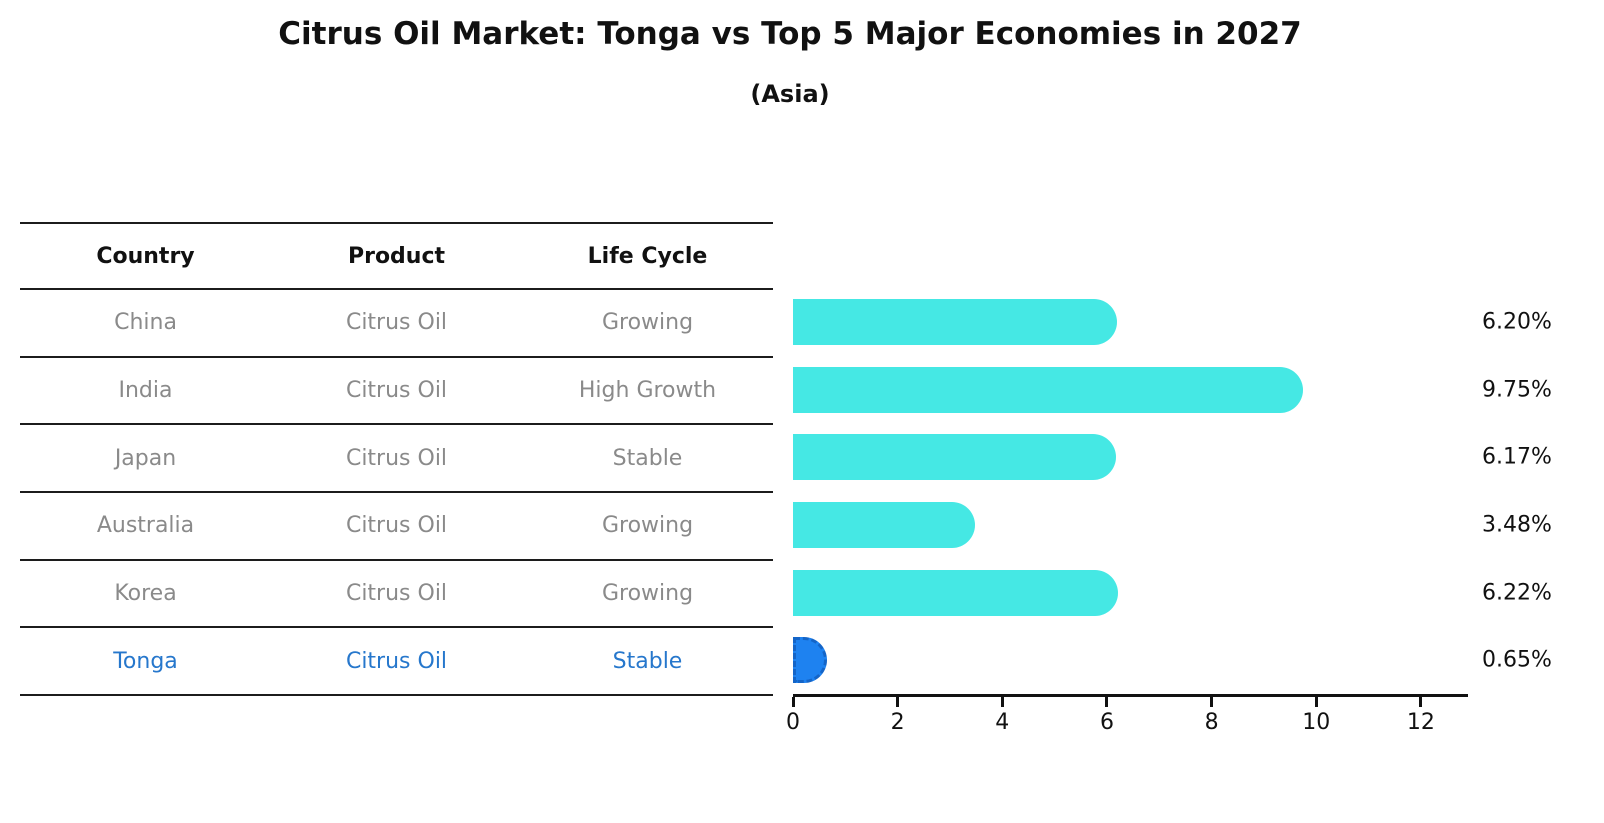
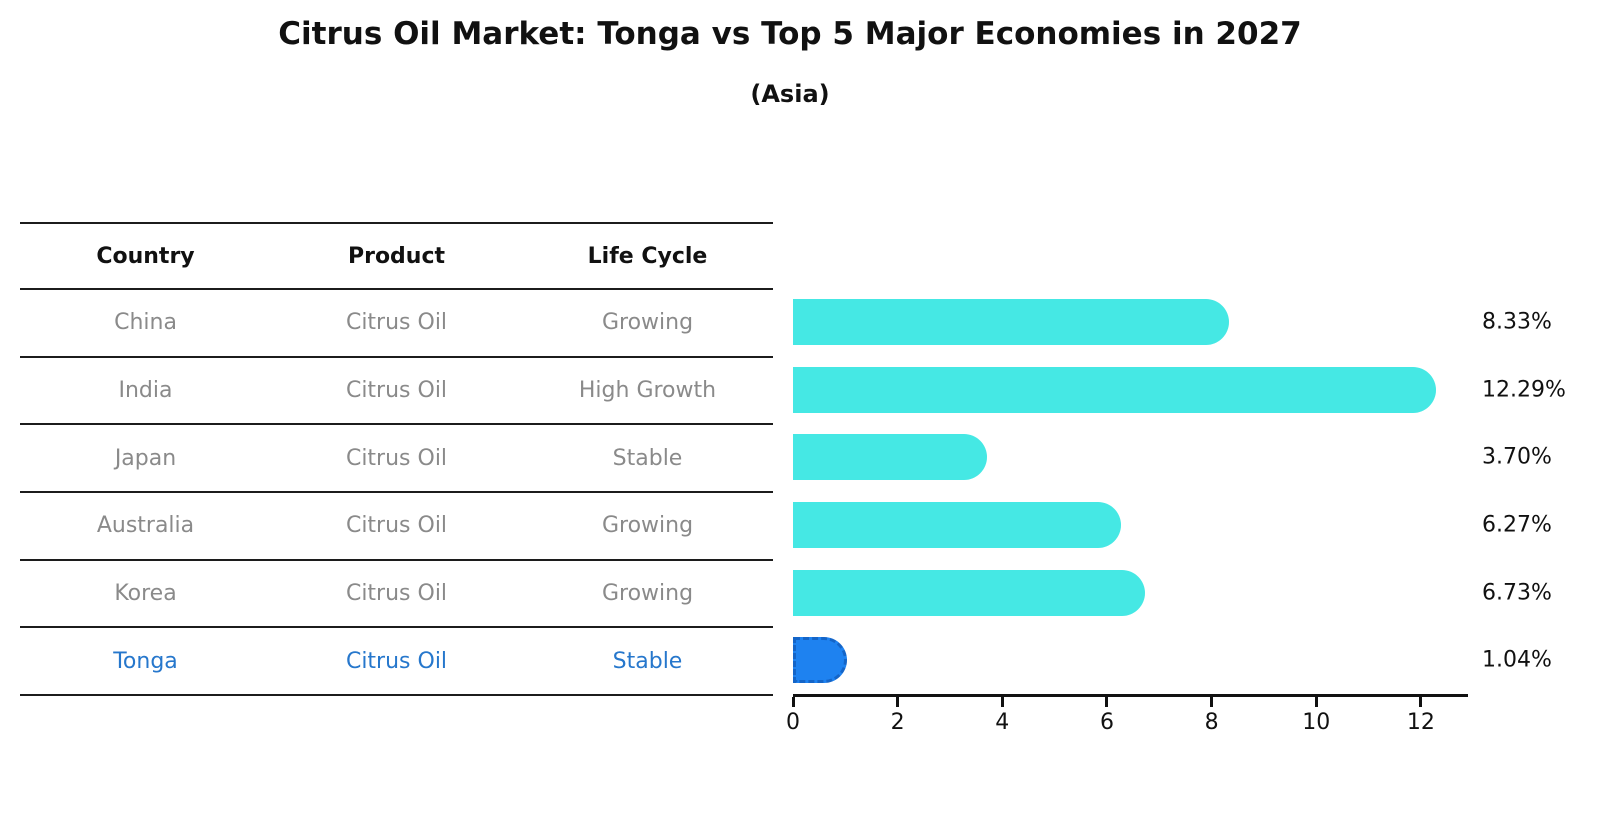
China: 6.20% -> 8.33%
India: 9.75% -> 12.29%
Japan: 6.17% -> 3.70%
Australia: 3.48% -> 6.27%
Korea: 6.22% -> 6.73%
Tonga: 0.65% -> 1.04%
